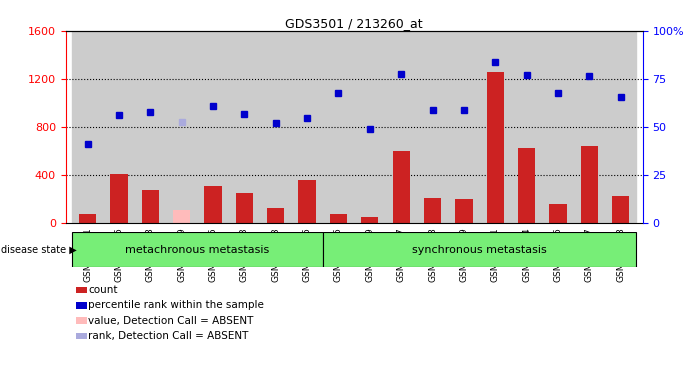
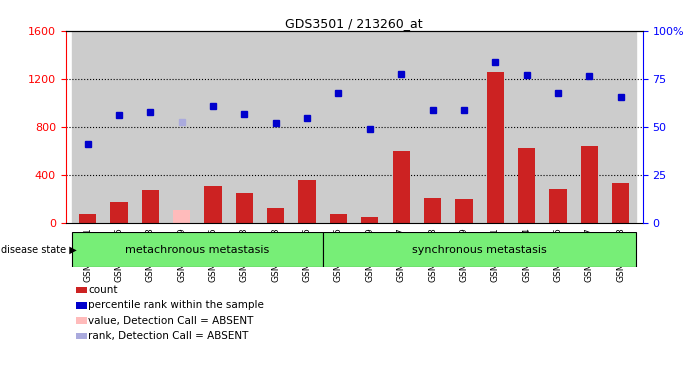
GSM277236: 410 -> 180
GSM277646: 160 -> 280
GSM277648: 220 -> 330
